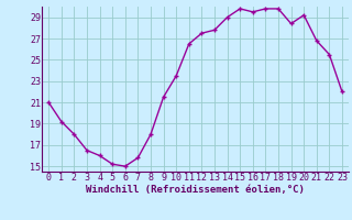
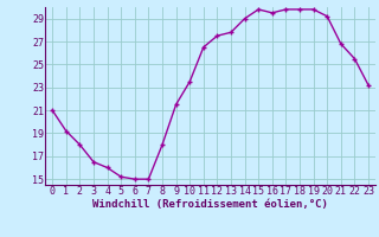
7: 15.8 -> 15.0
19: 28.4 -> 29.8
23: 22.0 -> 23.2
